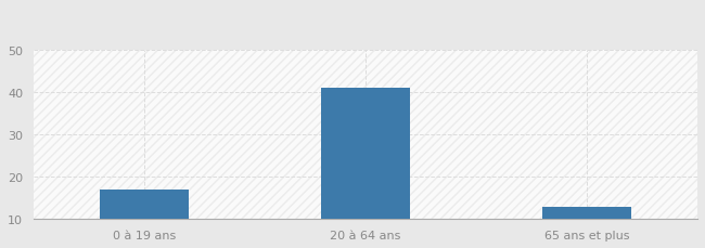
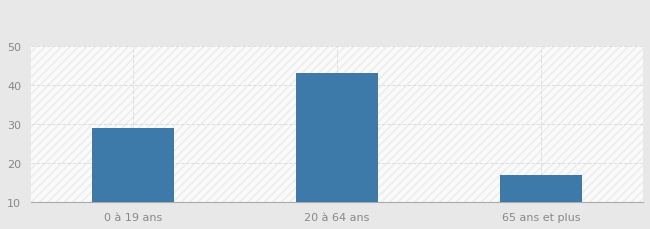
0 à 19 ans: 17 -> 29
20 à 64 ans: 41 -> 43
65 ans et plus: 13 -> 17
